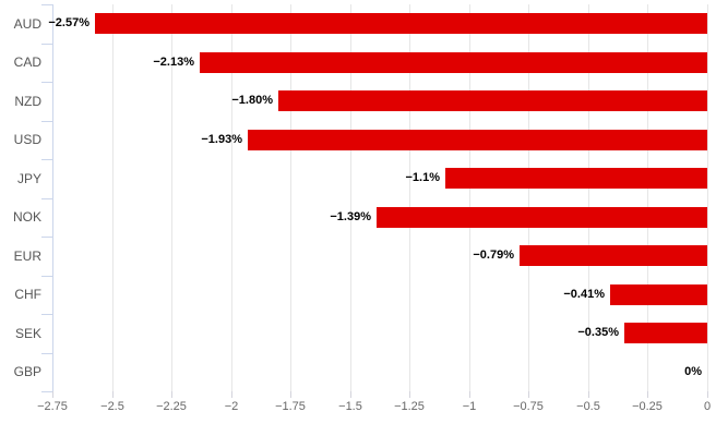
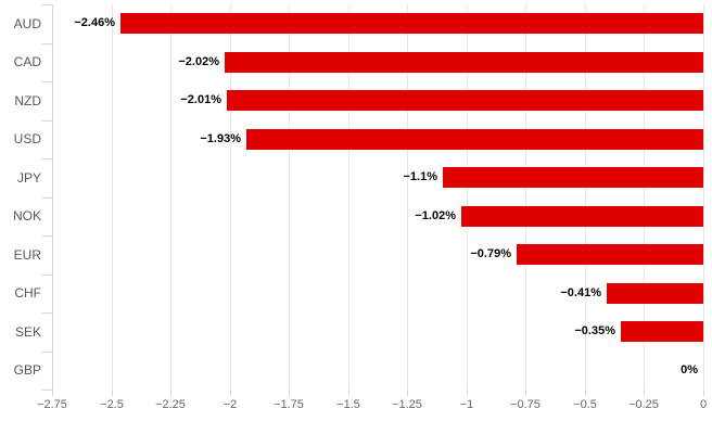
AUD: −2.57% -> −2.46%
CAD: −2.13% -> −2.02%
NZD: −1.80% -> −2.01%
NOK: −1.39% -> −1.02%
